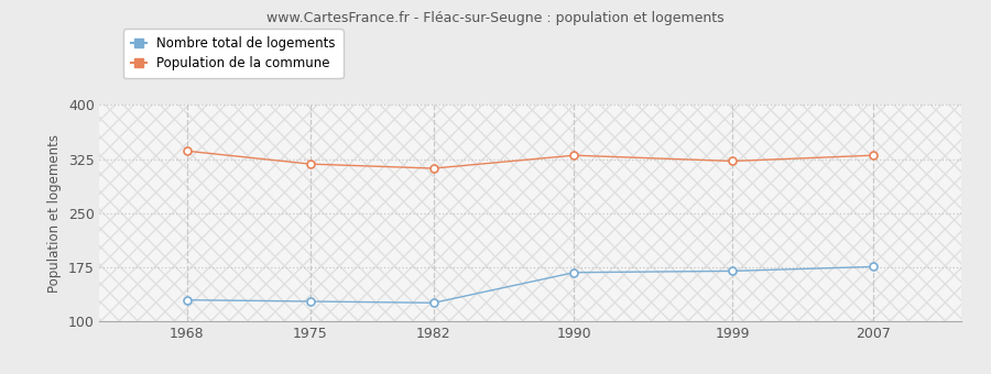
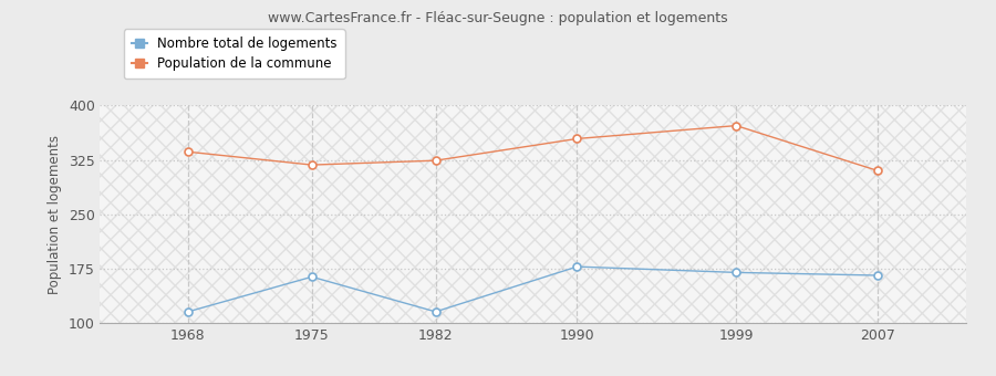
Nombre total de logements/1968: 130 -> 116
Nombre total de logements/1975: 128 -> 164
Nombre total de logements/1982: 126 -> 116
Population de la commune/1982: 312 -> 324
Nombre total de logements/1990: 168 -> 178
Population de la commune/1990: 330 -> 354
Population de la commune/1999: 322 -> 372
Nombre total de logements/2007: 176 -> 166
Population de la commune/2007: 330 -> 310
